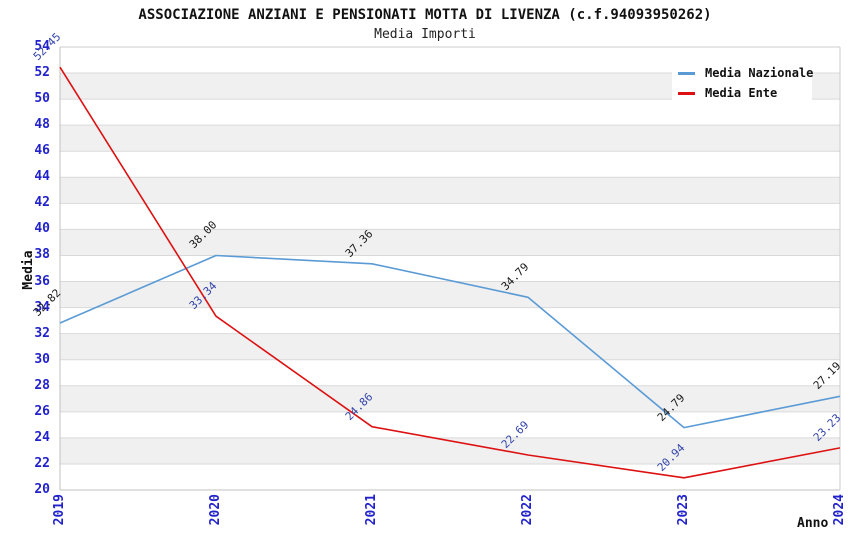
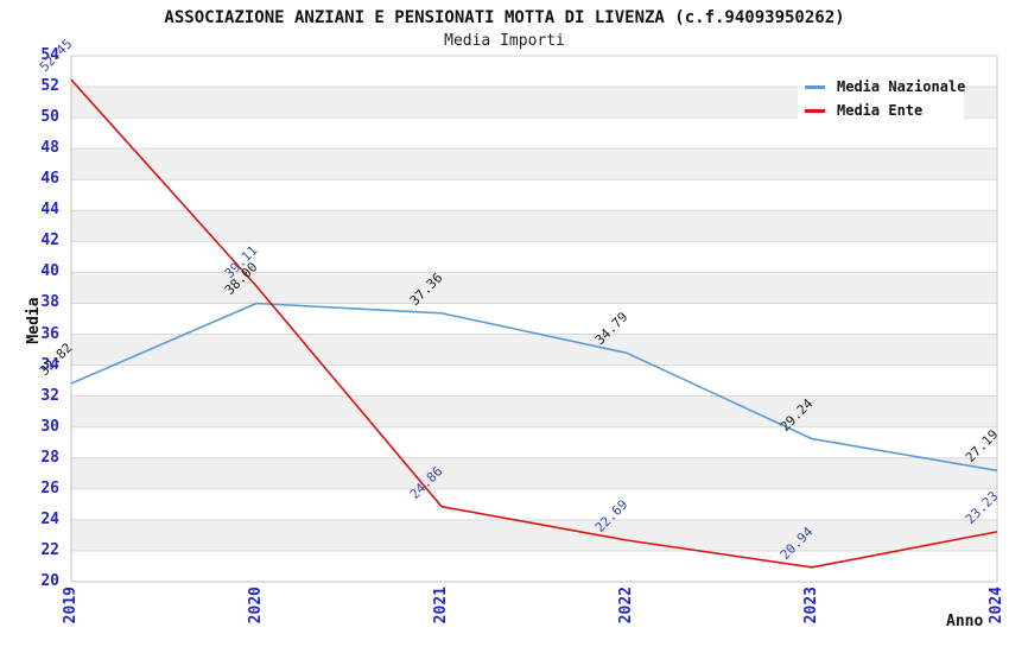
Media Ente/2020: 33.34 -> 39.11
Media Nazionale/2023: 24.79 -> 29.24
